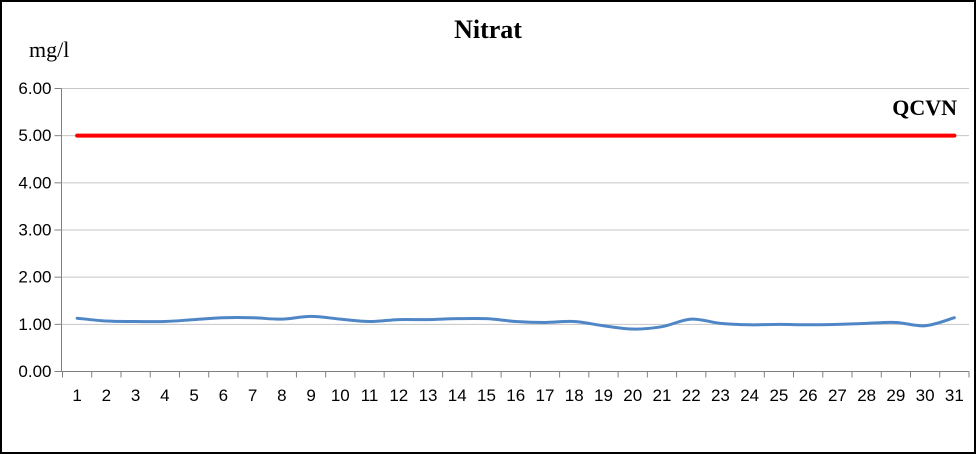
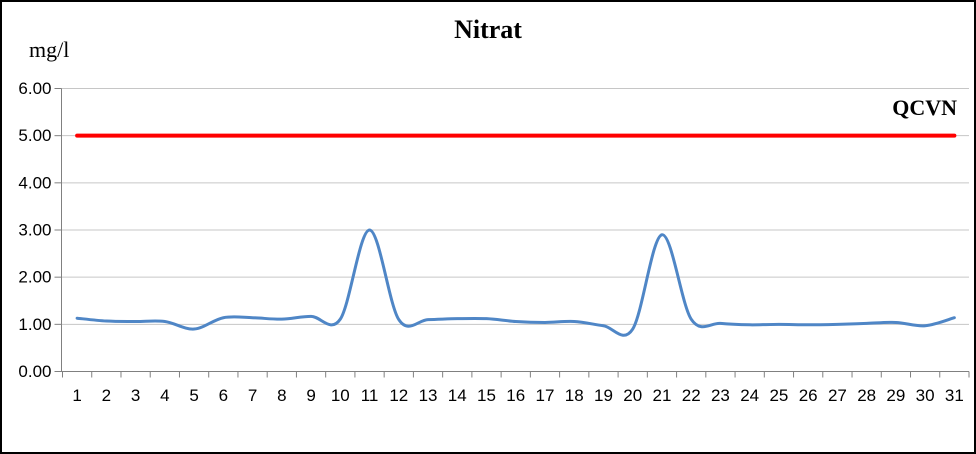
5: 1.1 -> 0.9
11: 1.1 -> 3.0
21: 0.9 -> 2.9
